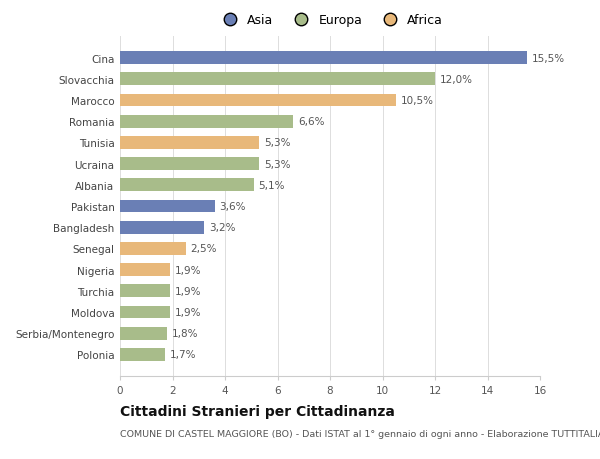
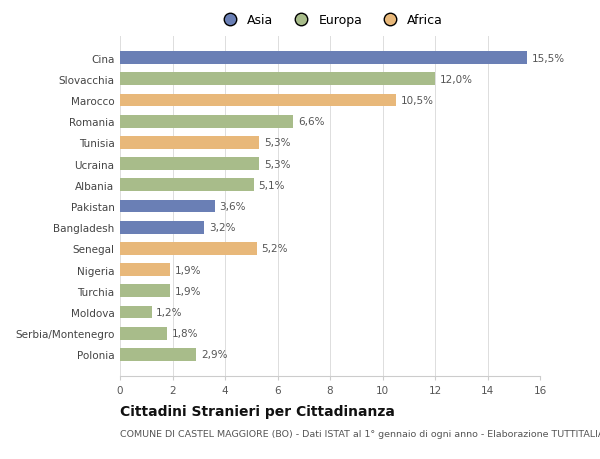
Senegal: 2,5% -> 5,2%
Moldova: 1,9% -> 1,2%
Polonia: 1,7% -> 2,9%
